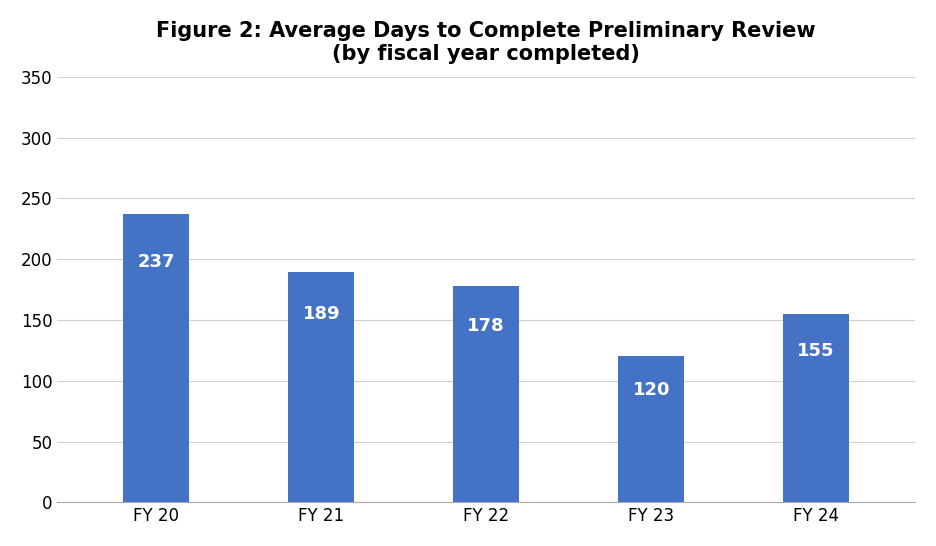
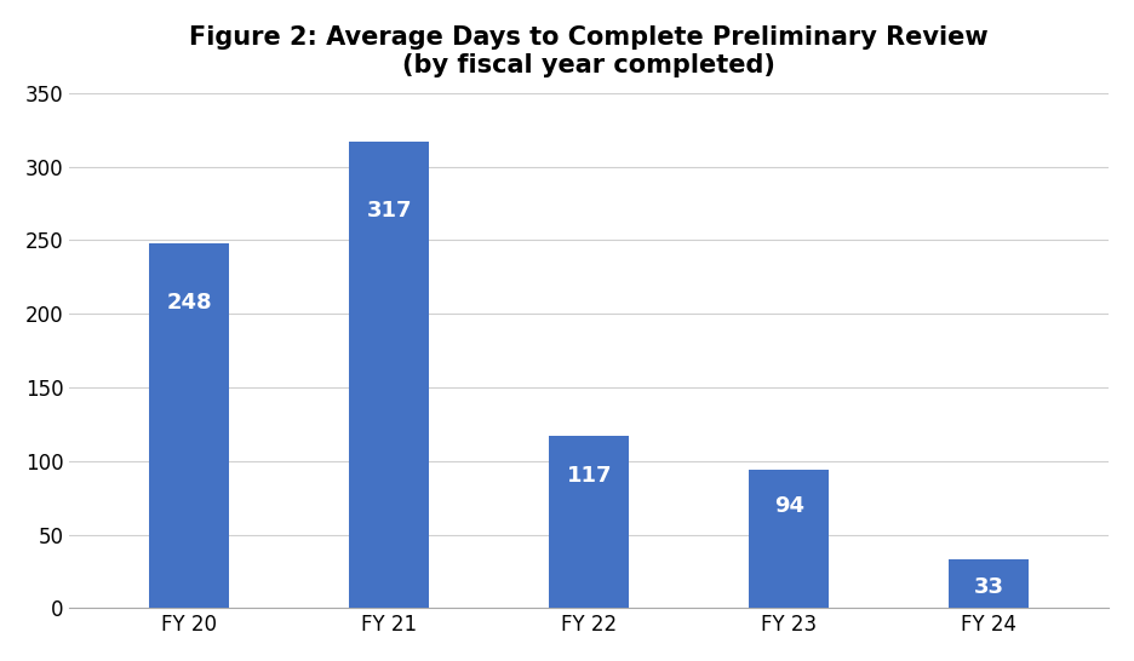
FY 20: 237 -> 248
FY 21: 189 -> 317
FY 22: 178 -> 117
FY 23: 120 -> 94
FY 24: 155 -> 33
